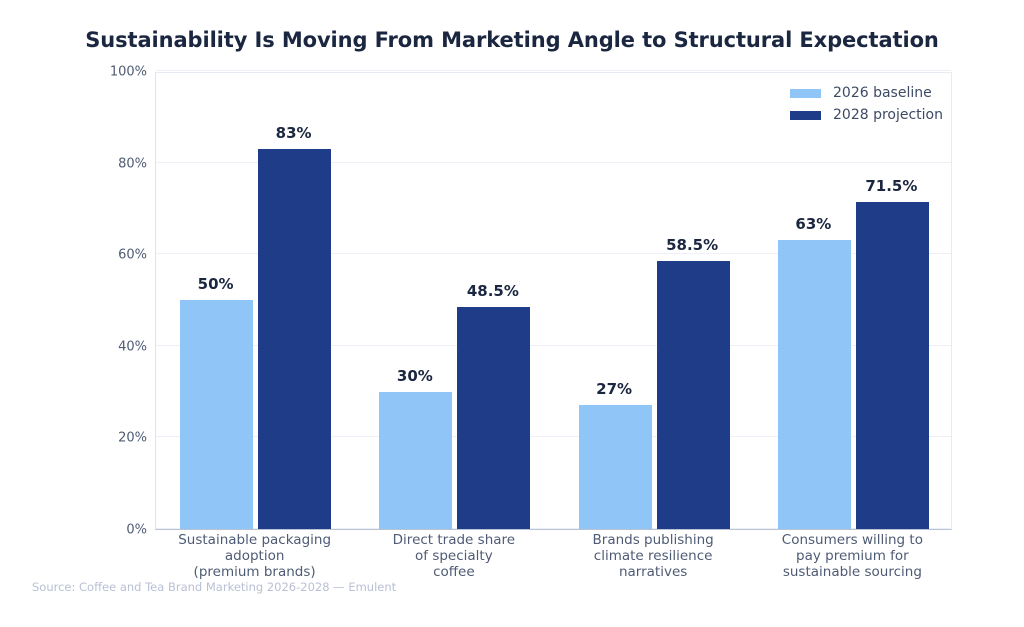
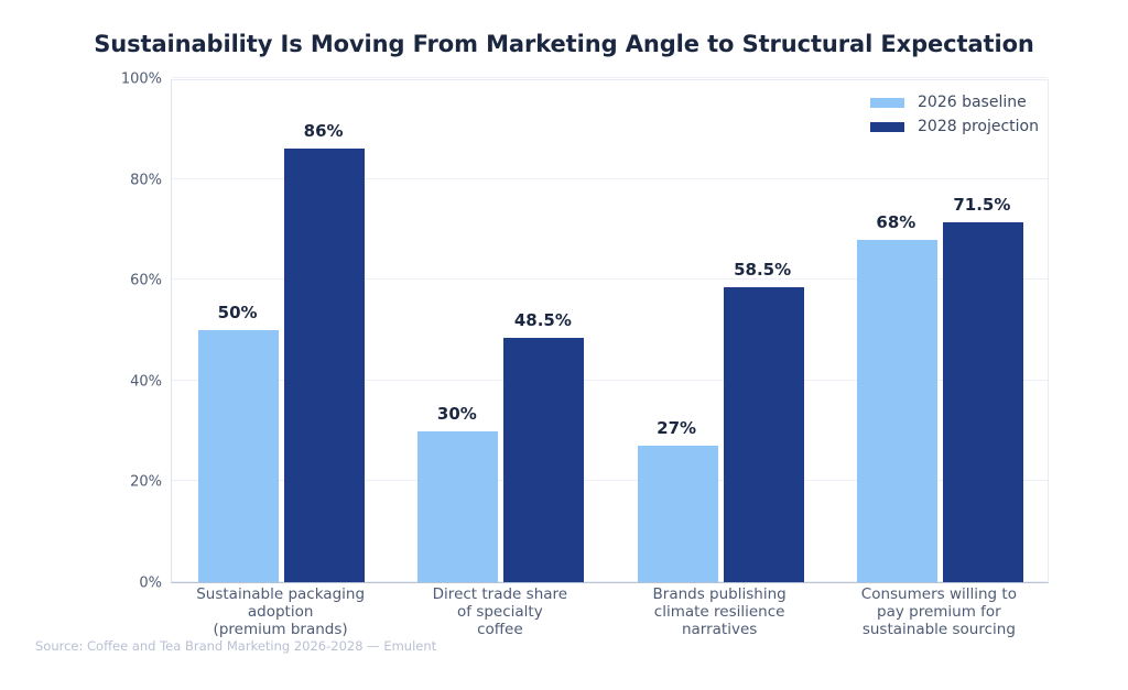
2028 projection/Sustainable packaging adoption (premium brands): 83% -> 86%
2026 baseline/Consumers willing to pay premium for sustainable sourcing: 63% -> 68%
